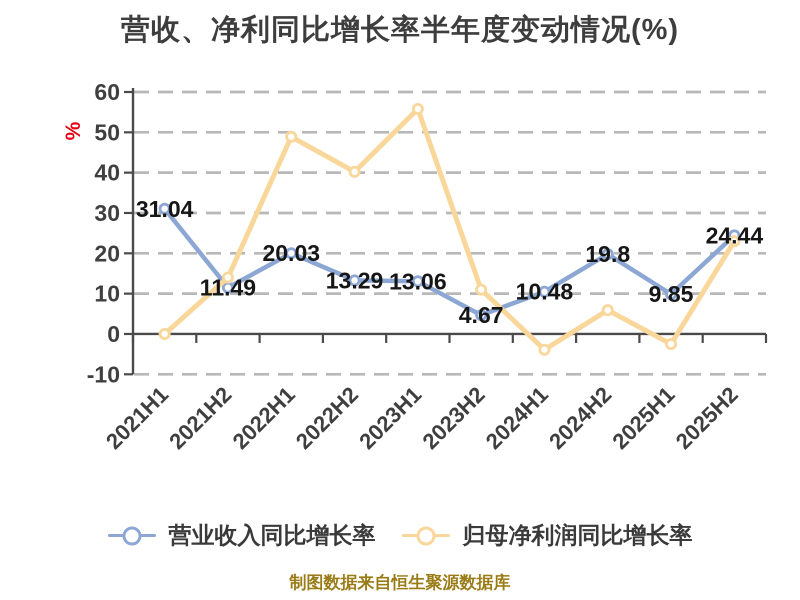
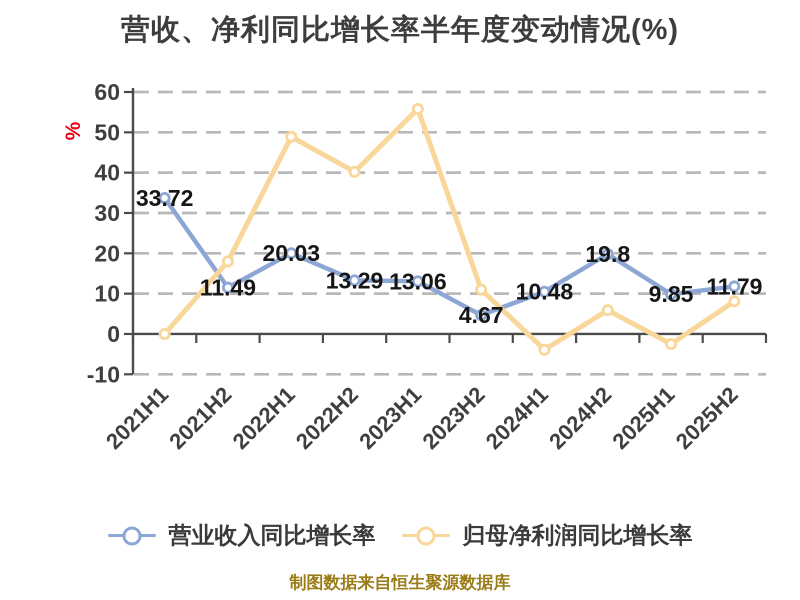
营业收入同比增长率/2021H1: 31.04 -> 33.72
归母净利润同比增长率/2021H2: 14 -> 18
营业收入同比增长率/2025H2: 24.44 -> 11.79
归母净利润同比增长率/2025H2: 23 -> 8
